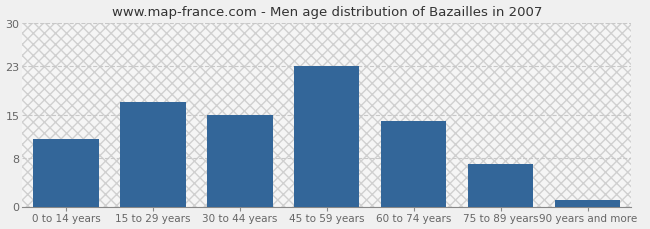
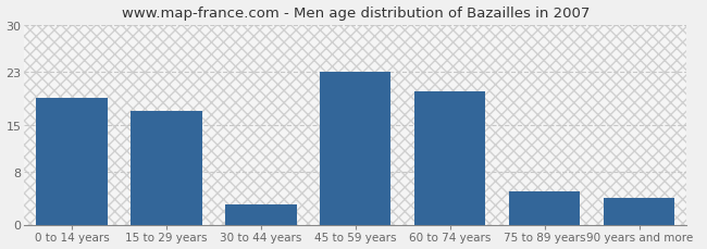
0 to 14 years: 11 -> 19
30 to 44 years: 15 -> 3
60 to 74 years: 14 -> 20
75 to 89 years: 7 -> 5
90 years and more: 1 -> 4
